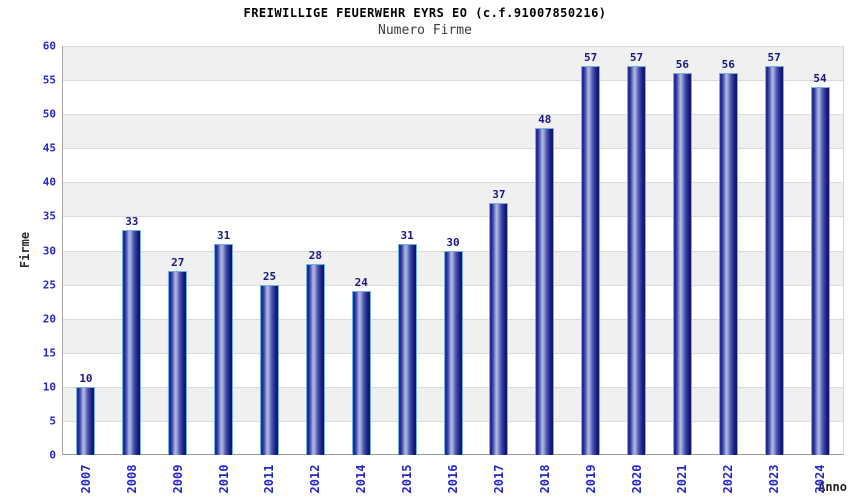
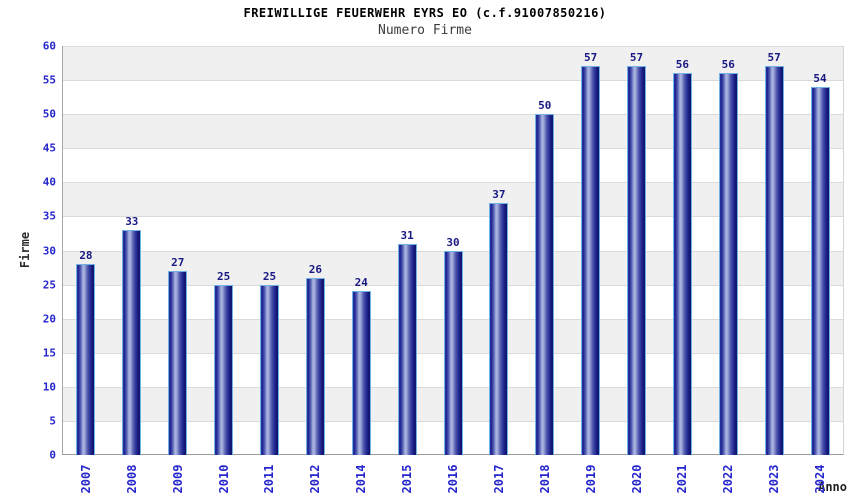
2007: 10 -> 28
2010: 31 -> 25
2012: 28 -> 26
2018: 48 -> 50
